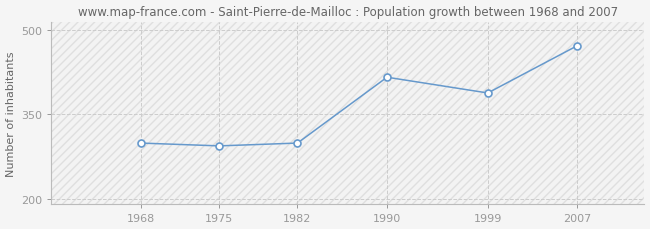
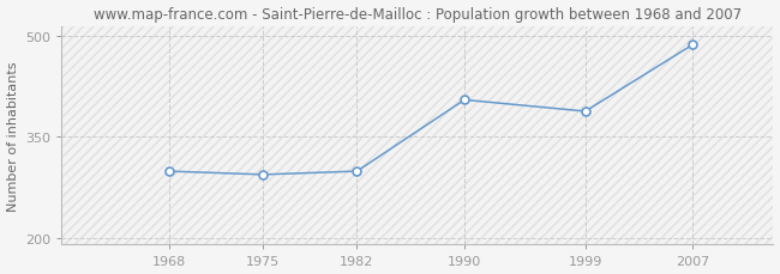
1990: 416 -> 405
2007: 472 -> 487
